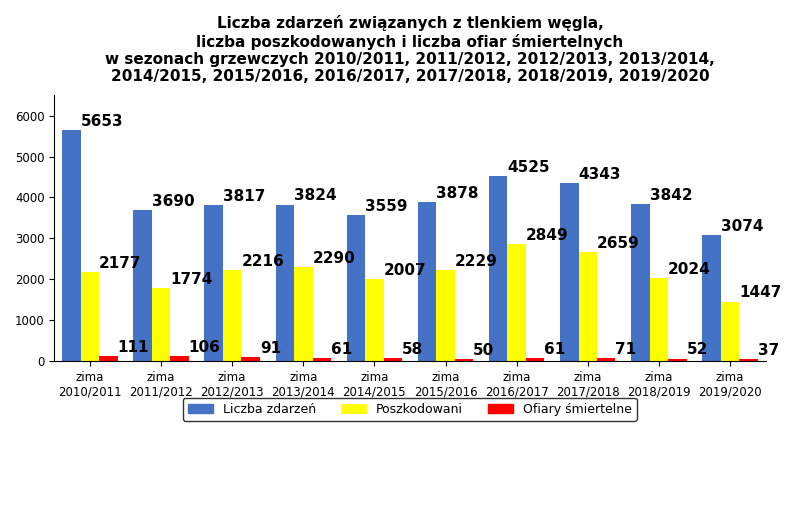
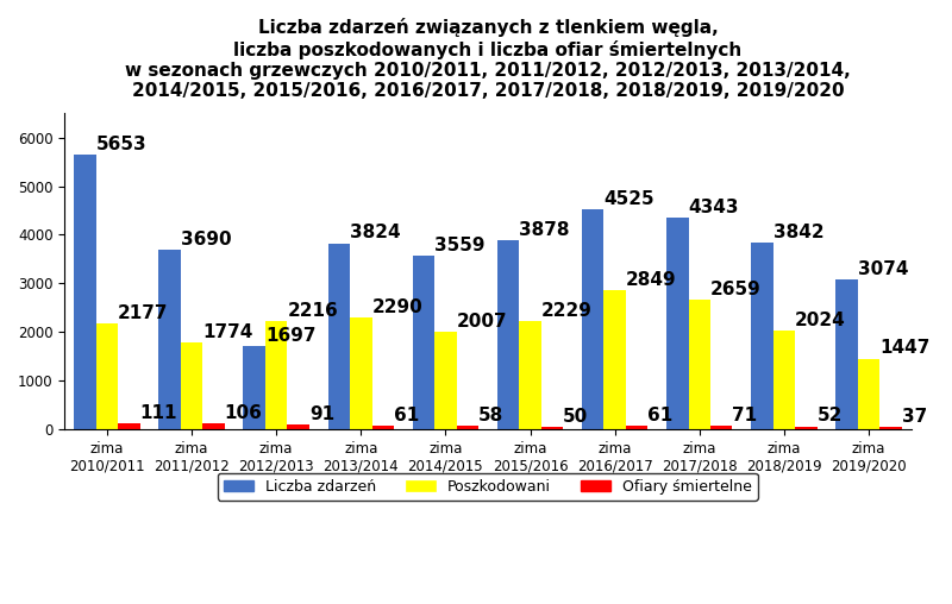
Liczba zdarzeń/zima 2012/2013: 3817 -> 1697
